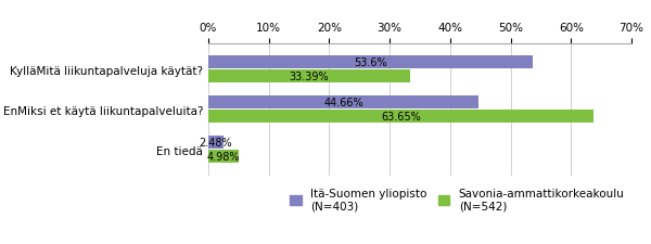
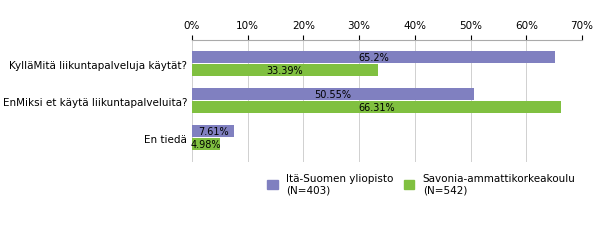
Itä-Suomen yliopisto (N=403)/KylläMitä liikuntapalveluja käytät?: 53.6% -> 65.2%
Itä-Suomen yliopisto (N=403)/EnMiksi et käytä liikuntapalveluita?: 44.66% -> 50.55%
Savonia-ammattikorkeakoulu (N=542)/EnMiksi et käytä liikuntapalveluita?: 63.65% -> 66.31%
Itä-Suomen yliopisto (N=403)/En tiedä: 2.48% -> 7.61%
